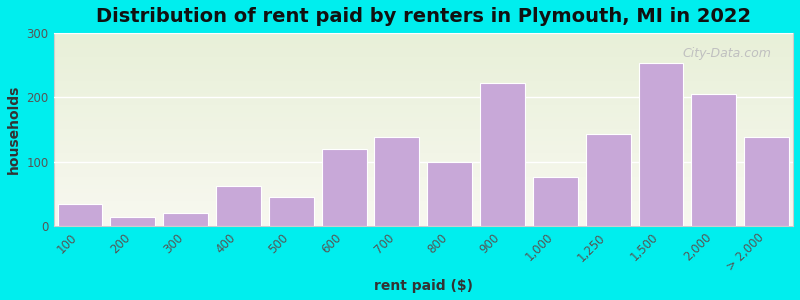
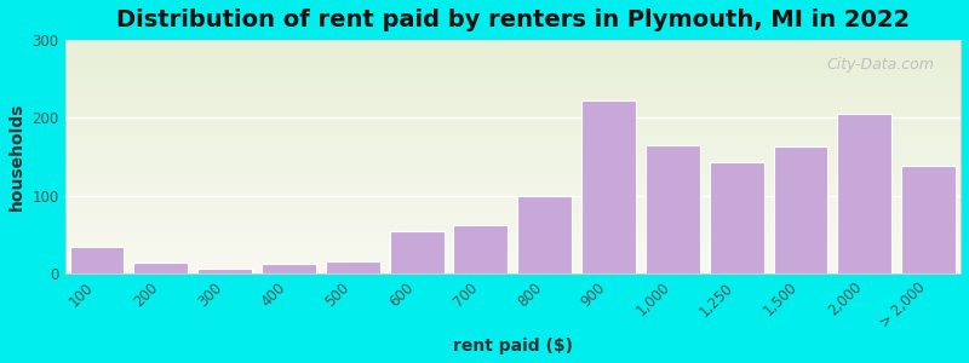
300: 20 -> 7
400: 62 -> 13
500: 46 -> 16
600: 120 -> 55
700: 138 -> 63
1,000: 76 -> 165
1,500: 254 -> 163
